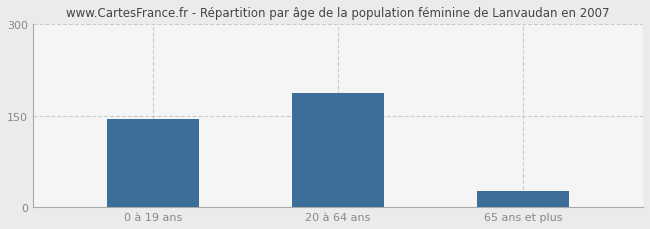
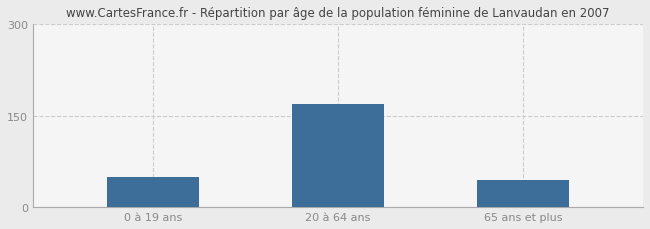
0 à 19 ans: 144 -> 50
20 à 64 ans: 188 -> 170
65 ans et plus: 26 -> 45
